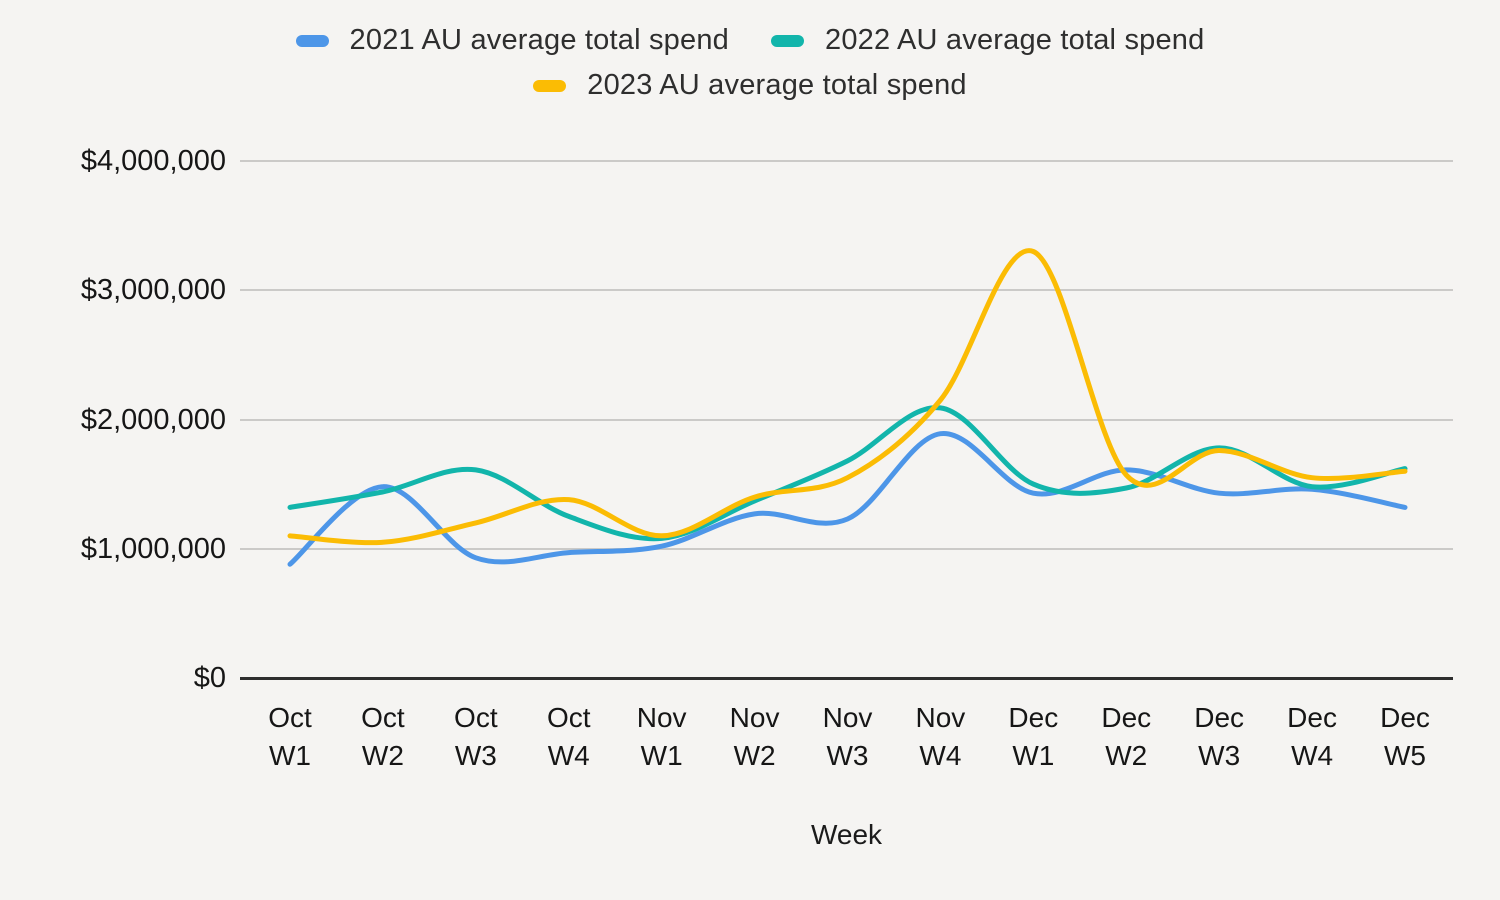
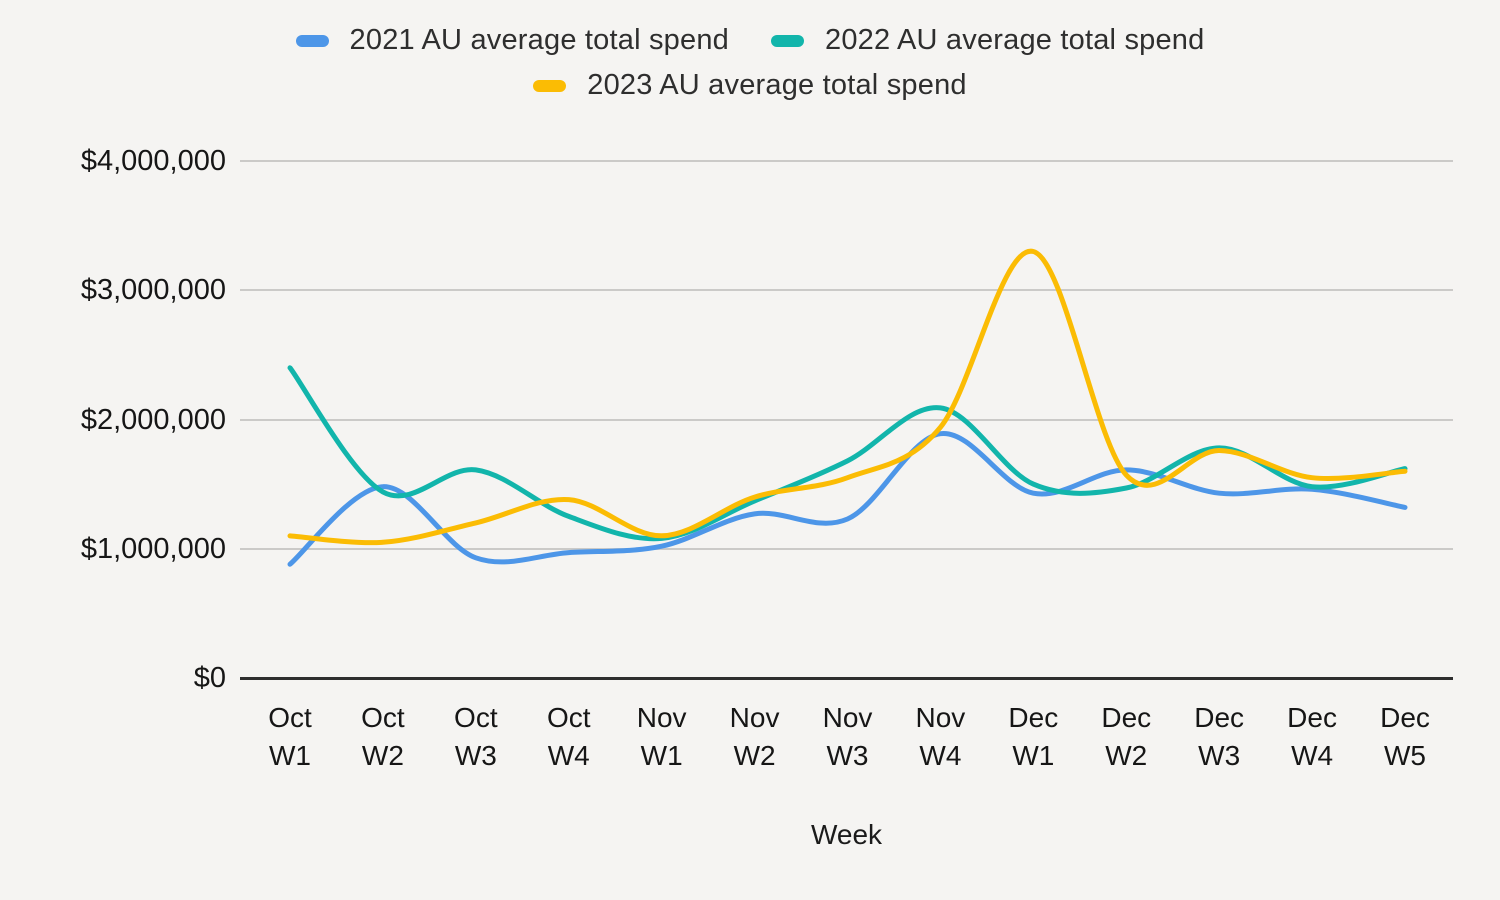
2022 AU average total spend/Oct W1: $1320000 -> $2400000
2023 AU average total spend/Nov W4: $2150000 -> $1940000
